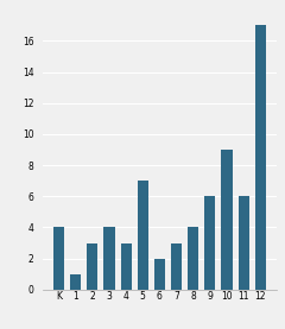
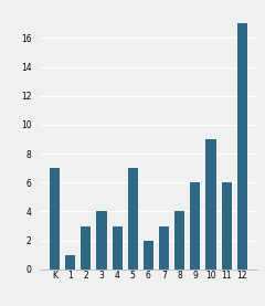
K: 4 -> 7
